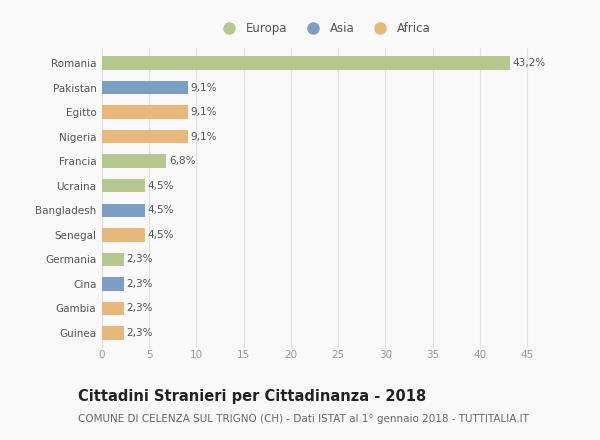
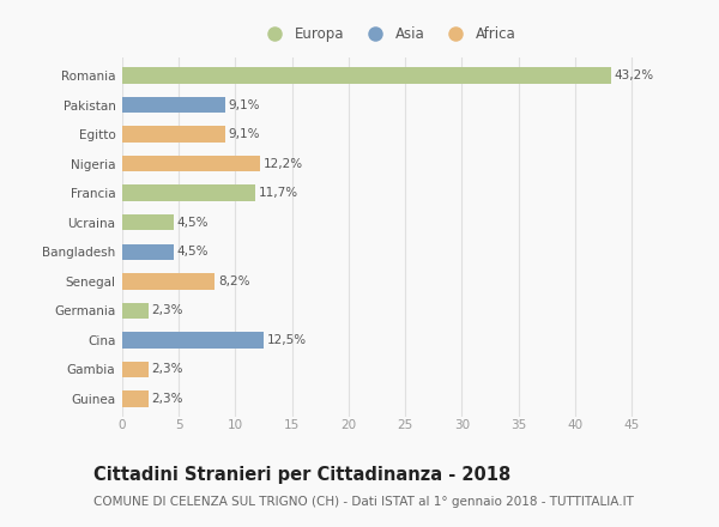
Nigeria: 9,1% -> 12,2%
Francia: 6,8% -> 11,7%
Senegal: 4,5% -> 8,2%
Cina: 2,3% -> 12,5%
